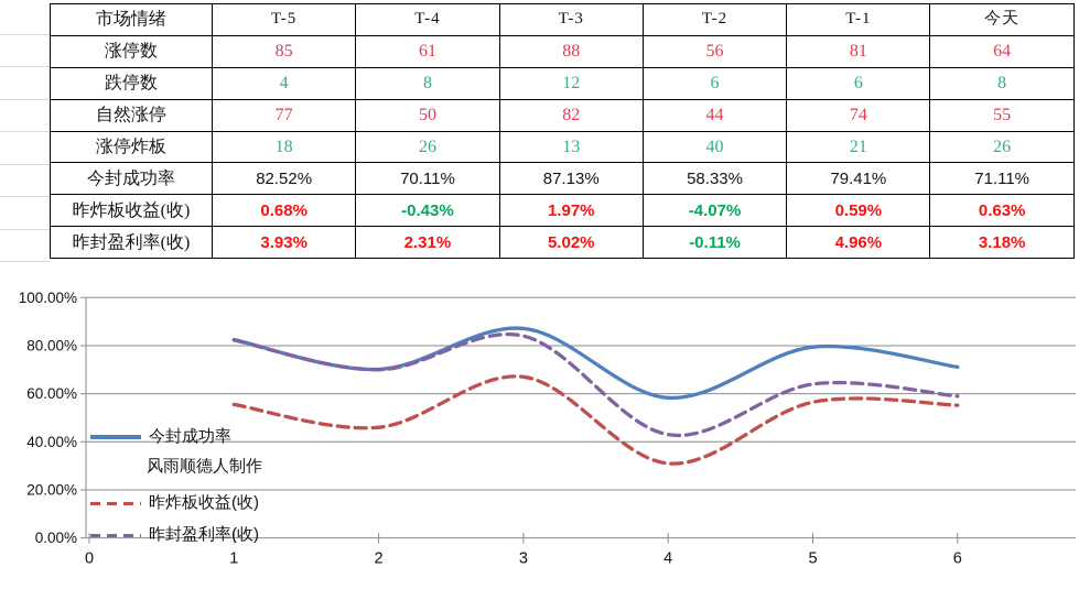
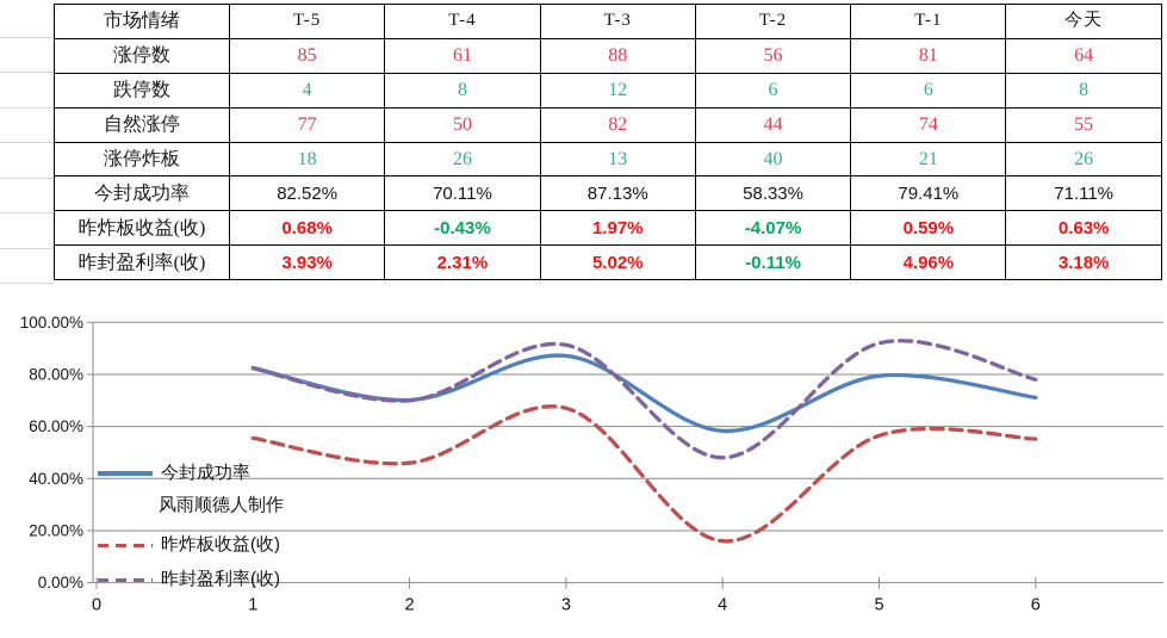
昨封盈利率(收)/3: 84% -> 91%
昨炸板收益(收)/4: 31% -> 16%
昨封盈利率(收)/4: 43% -> 48%
昨封盈利率(收)/5: 64% -> 92%
昨封盈利率(收)/6: 59% -> 78%
